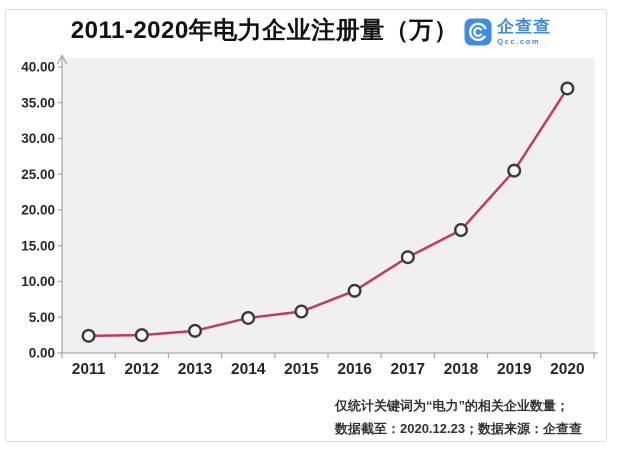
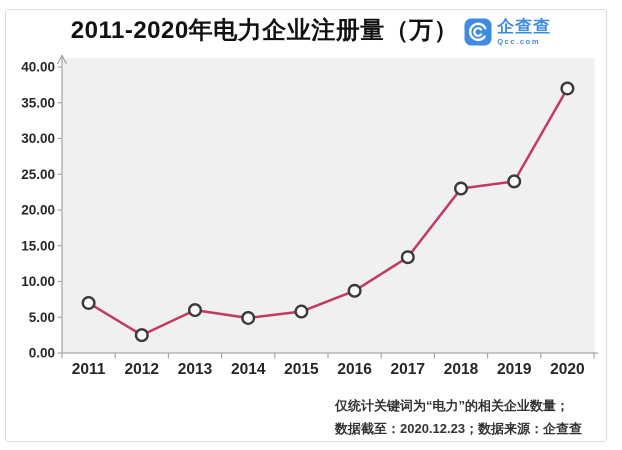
2011: 2 -> 7
2013: 3 -> 6
2018: 17 -> 23
2019: 26 -> 24
